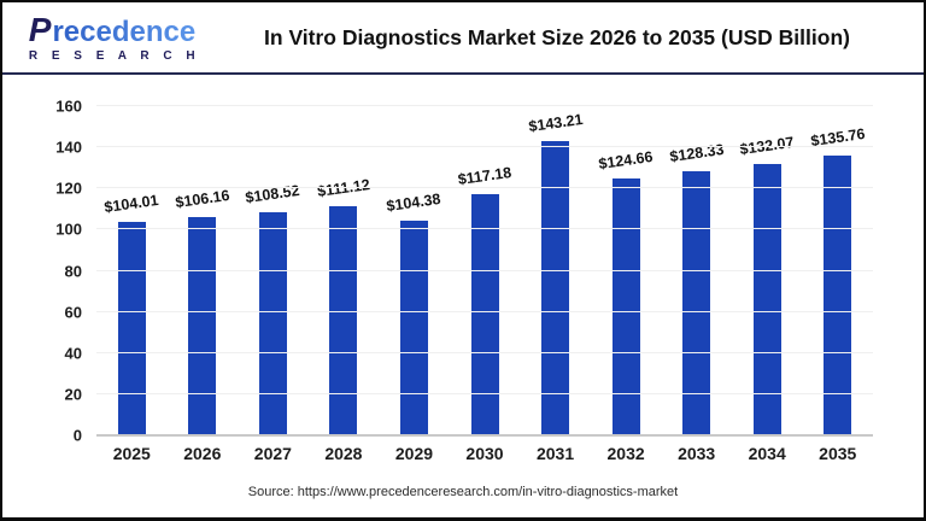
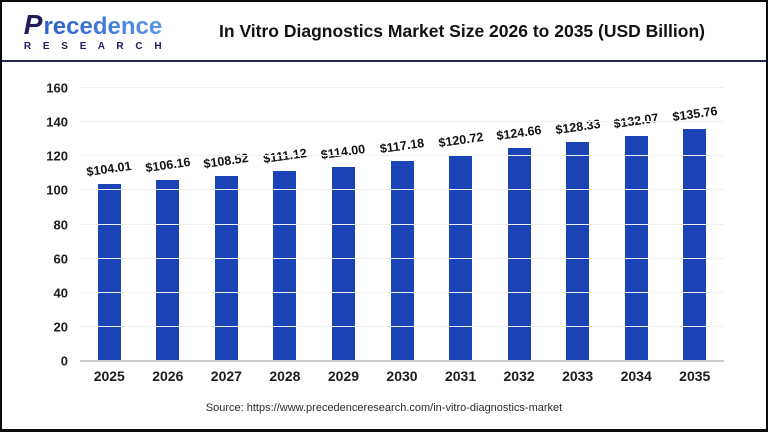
2029: $104.38 -> $114.00
2031: $143.21 -> $120.72
